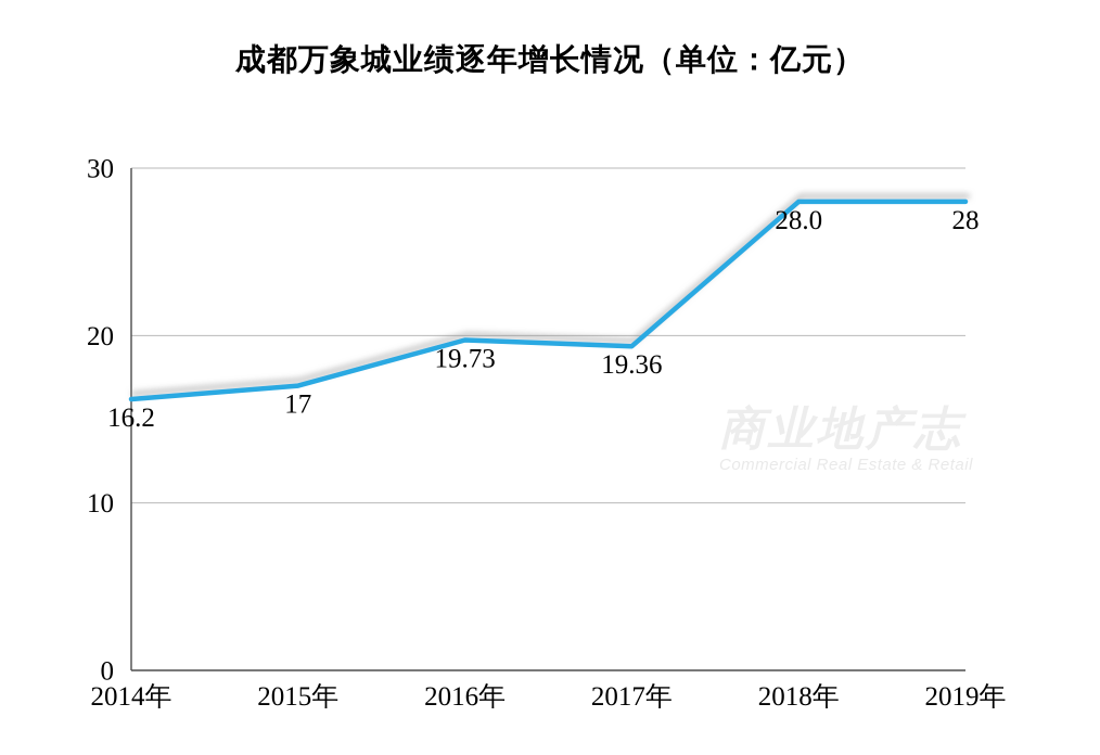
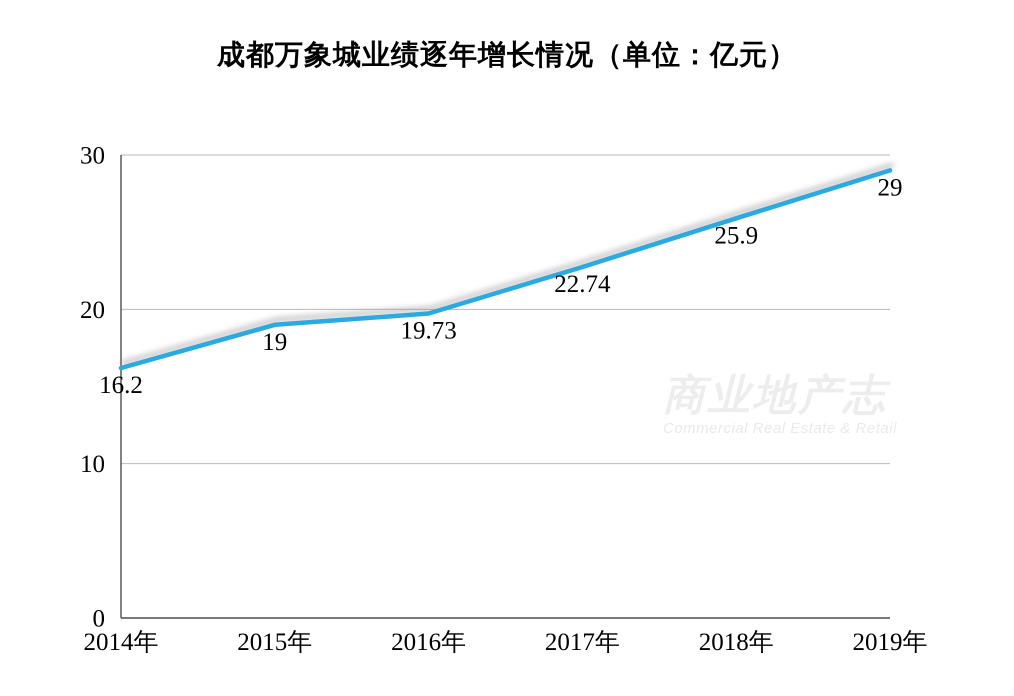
2015年: 17 -> 19
2017年: 19.36 -> 22.74
2018年: 28.0 -> 25.9
2019年: 28 -> 29
